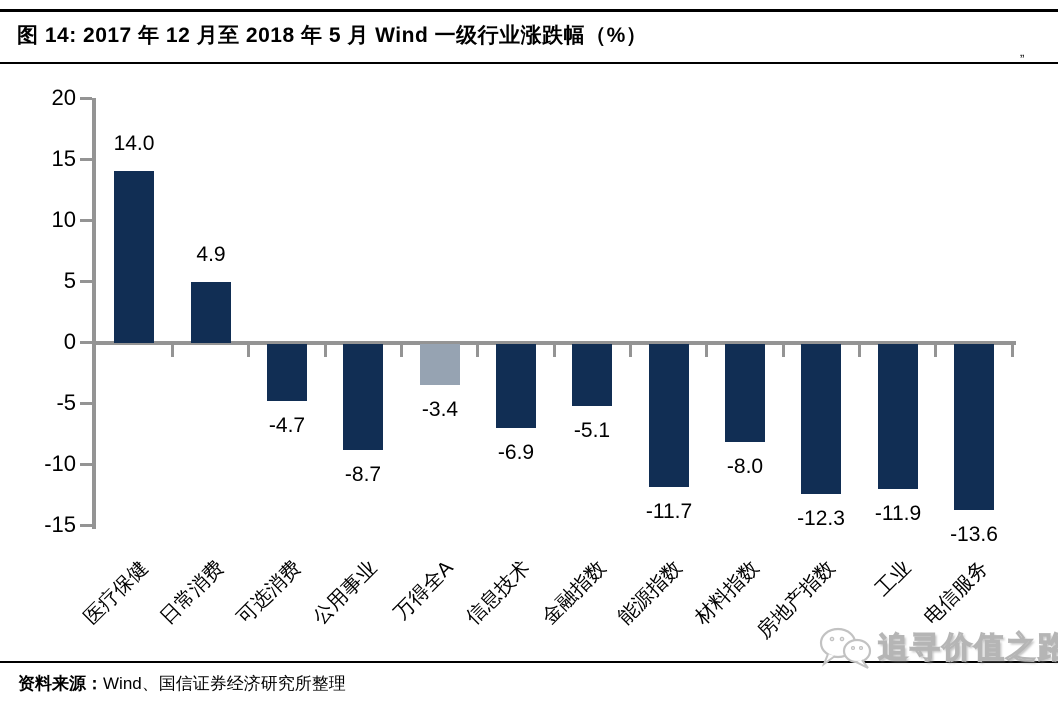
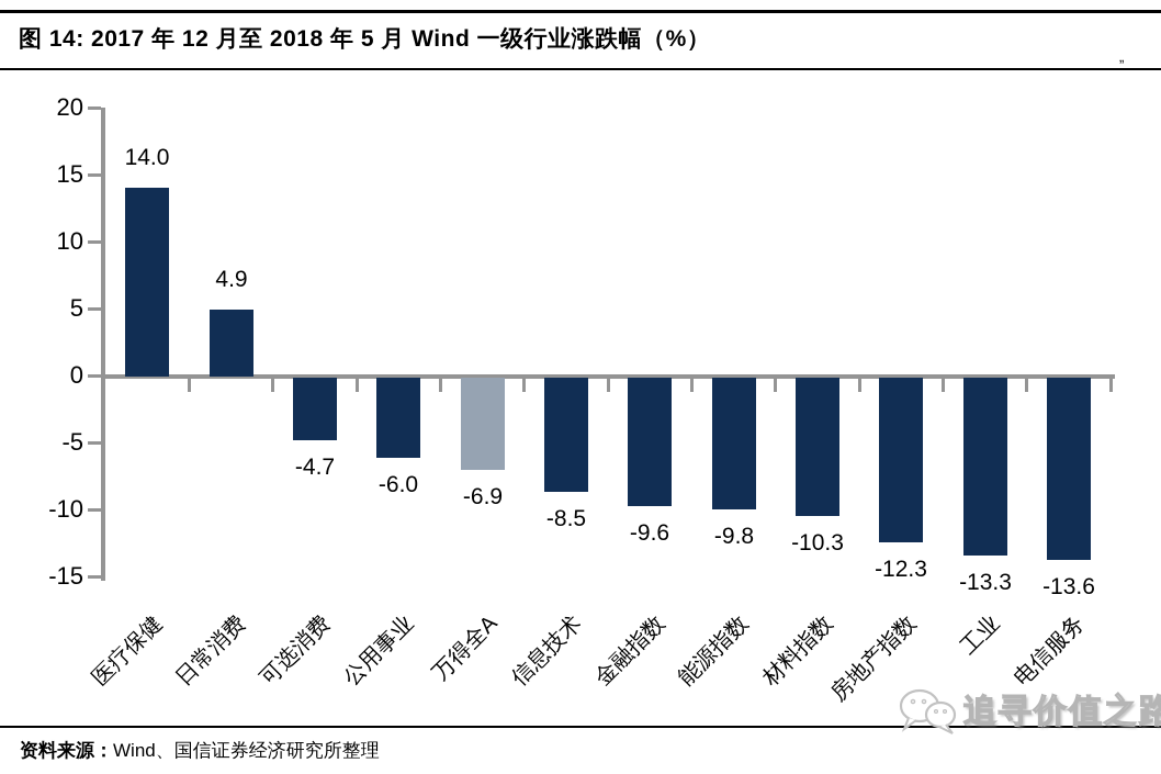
公用事业: -8.7 -> -6.0
万得全A: -3.4 -> -6.9
信息技术: -6.9 -> -8.5
金融指数: -5.1 -> -9.6
能源指数: -11.7 -> -9.8
材料指数: -8.0 -> -10.3
工业: -11.9 -> -13.3
